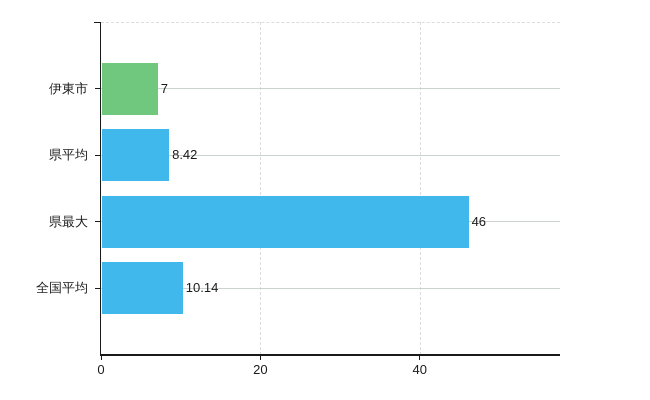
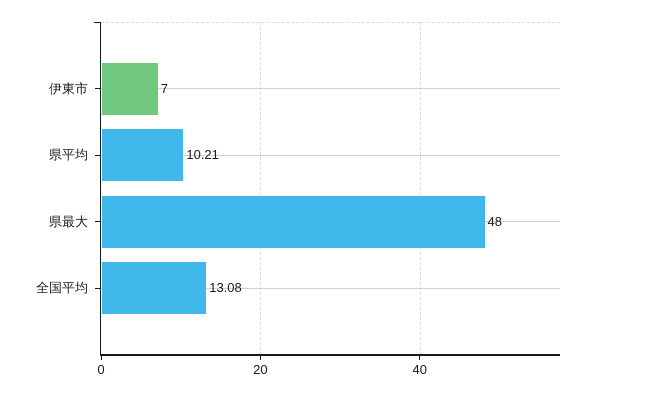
県平均: 8.42 -> 10.21
県最大: 46 -> 48
全国平均: 10.14 -> 13.08
